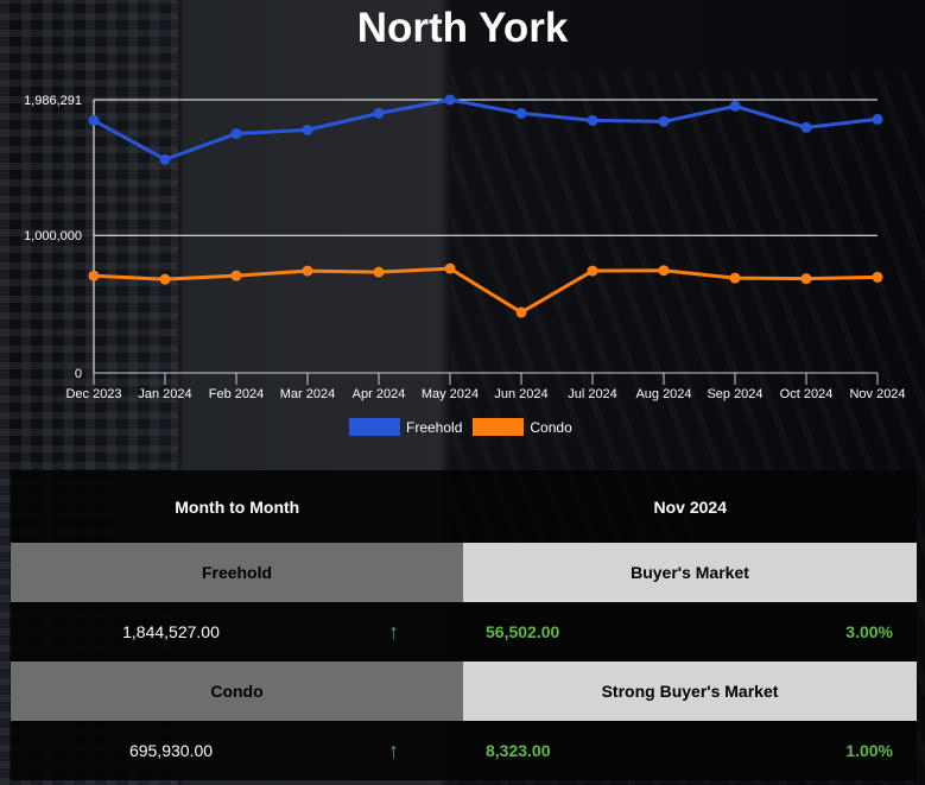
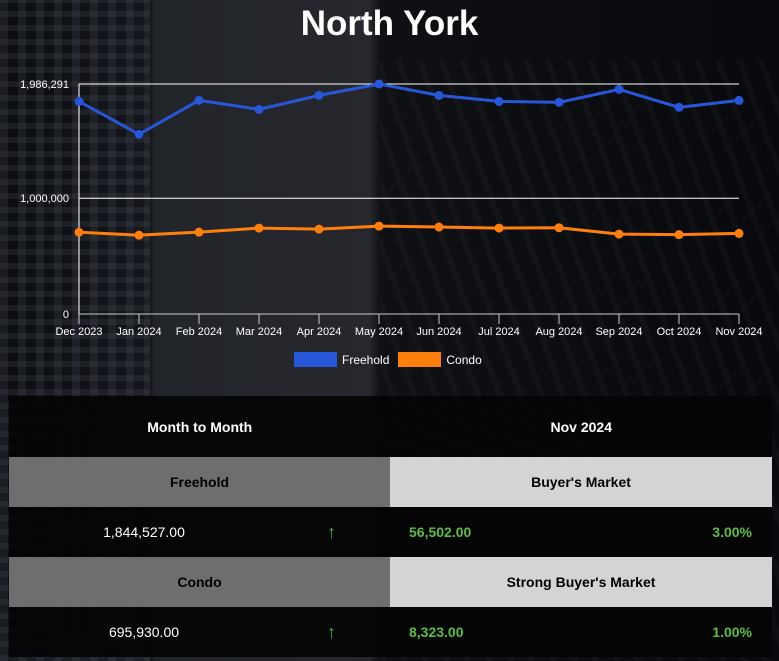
Freehold/Feb 2024: 1740000 -> 1840000
Condo/Jun 2024: 440000 -> 750000
